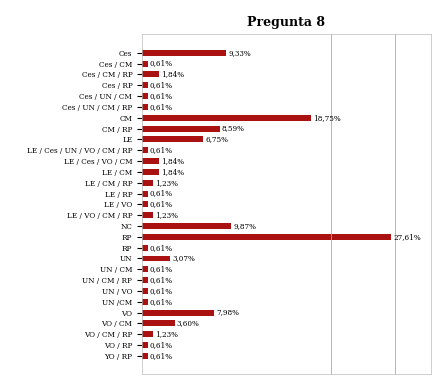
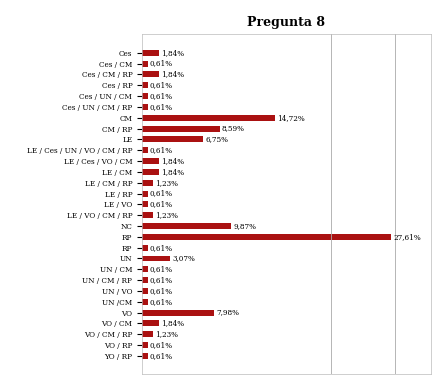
Ces: 9,33% -> 1,84%
CM: 18,75% -> 14,72%
VO / CM: 3,60% -> 1,84%
